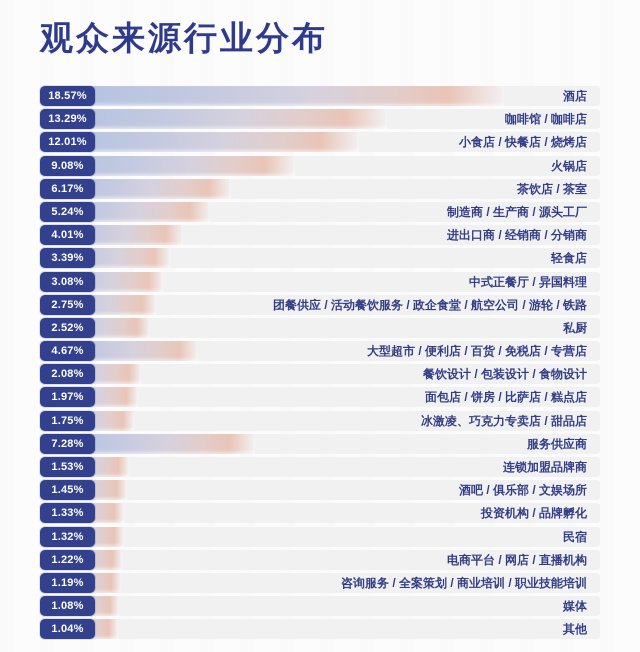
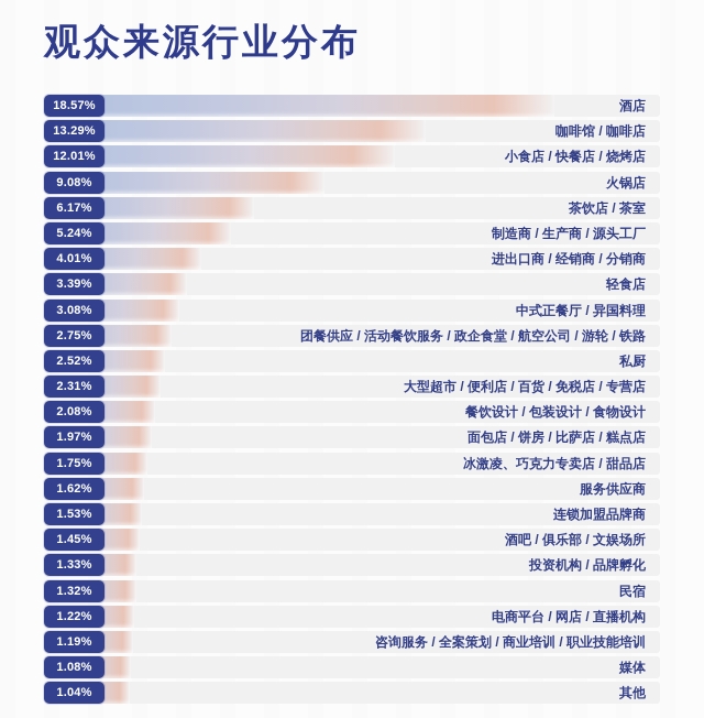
大型超市 / 便利店 / 百货 / 免税店 / 专营店: 4.67% -> 2.31%
服务供应商: 7.28% -> 1.62%
